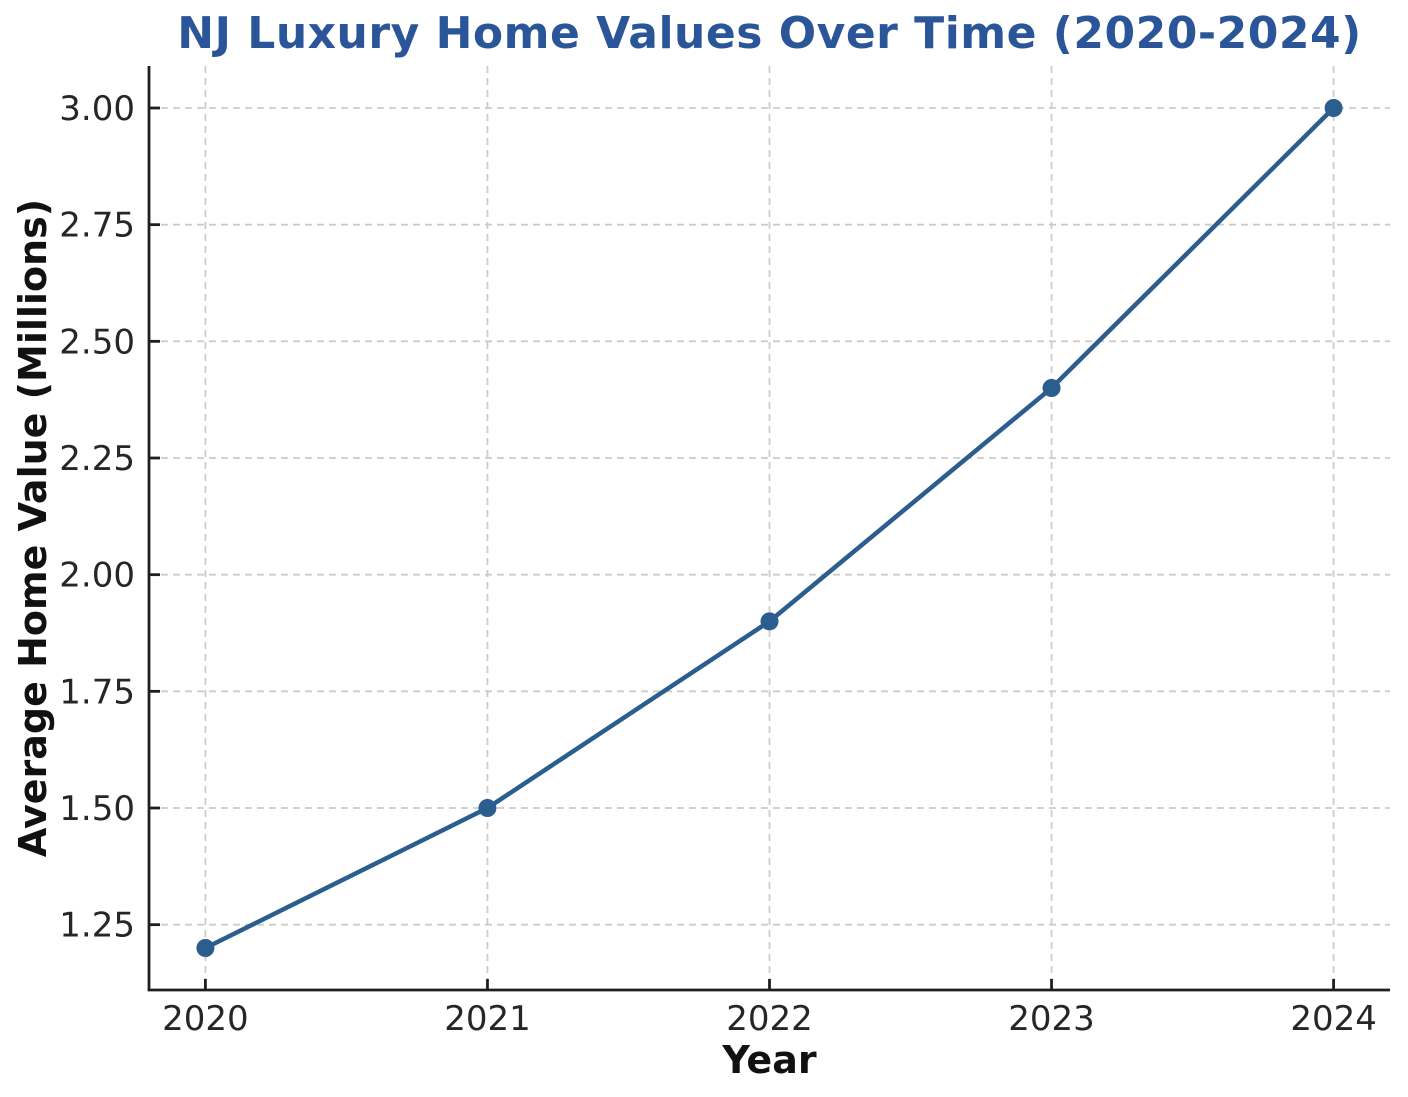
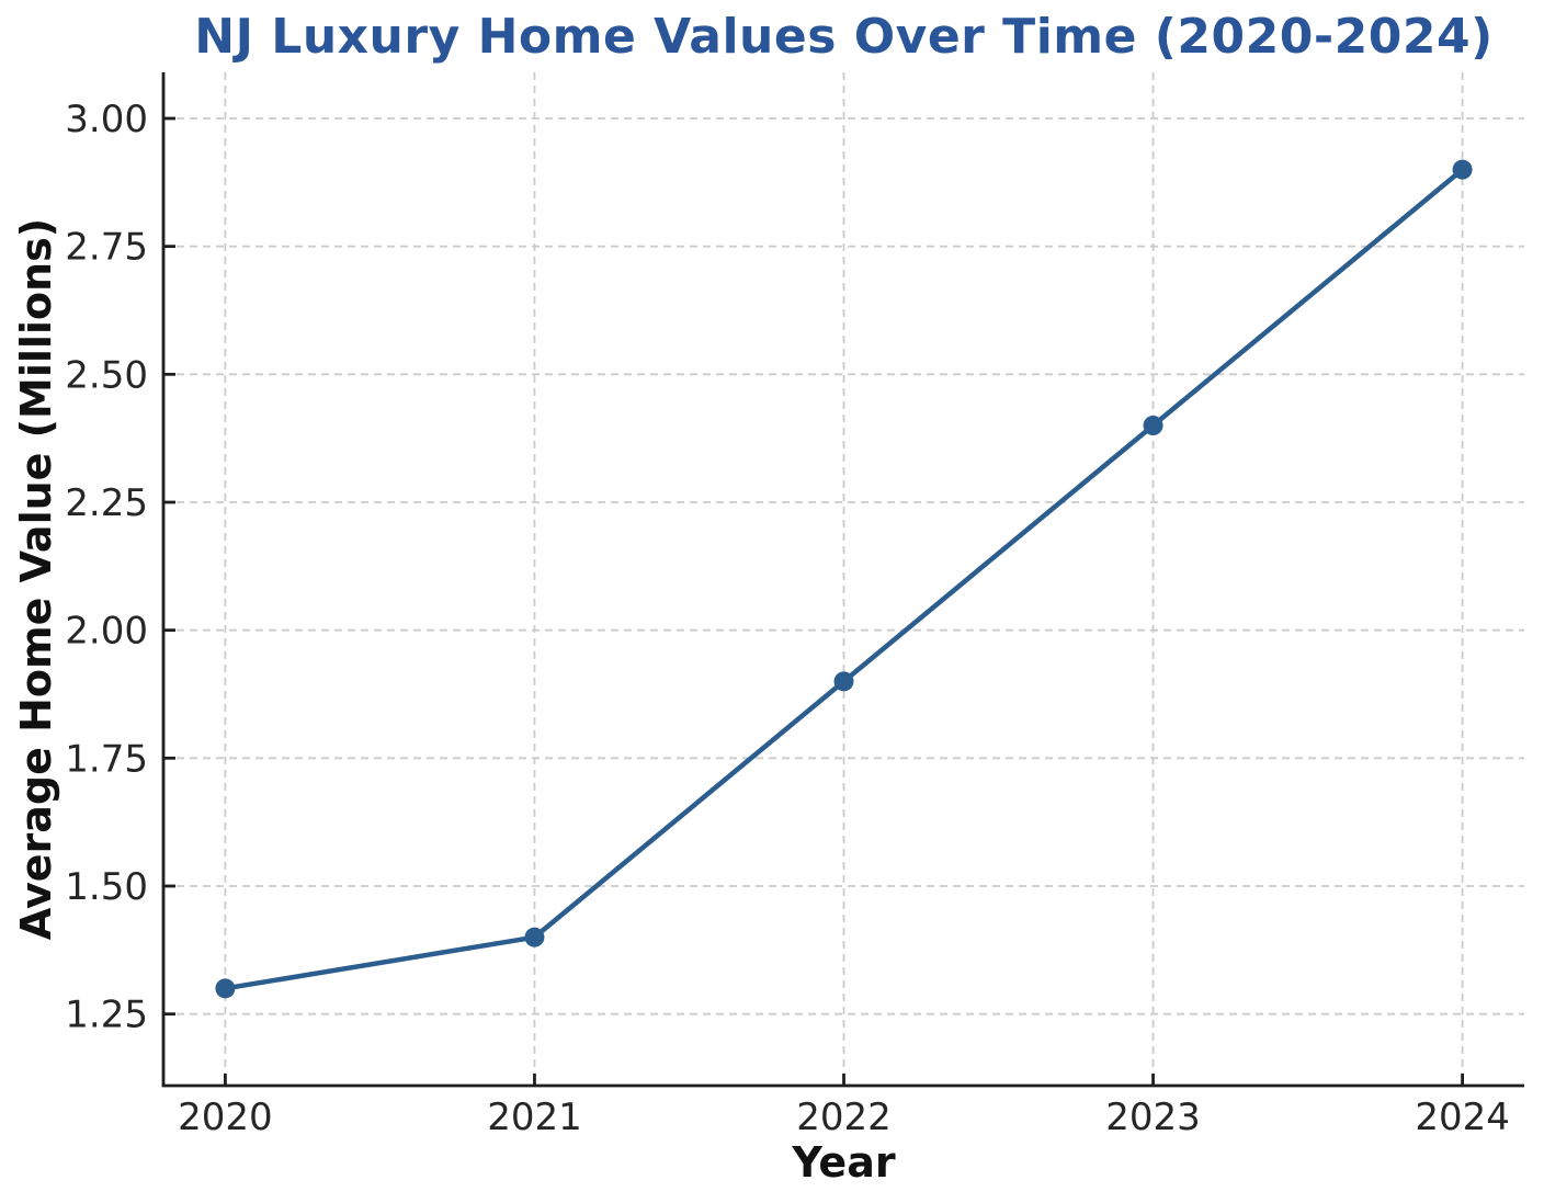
2020: 1.2 -> 1.3
2021: 1.5 -> 1.4
2024: 3.0 -> 2.9
